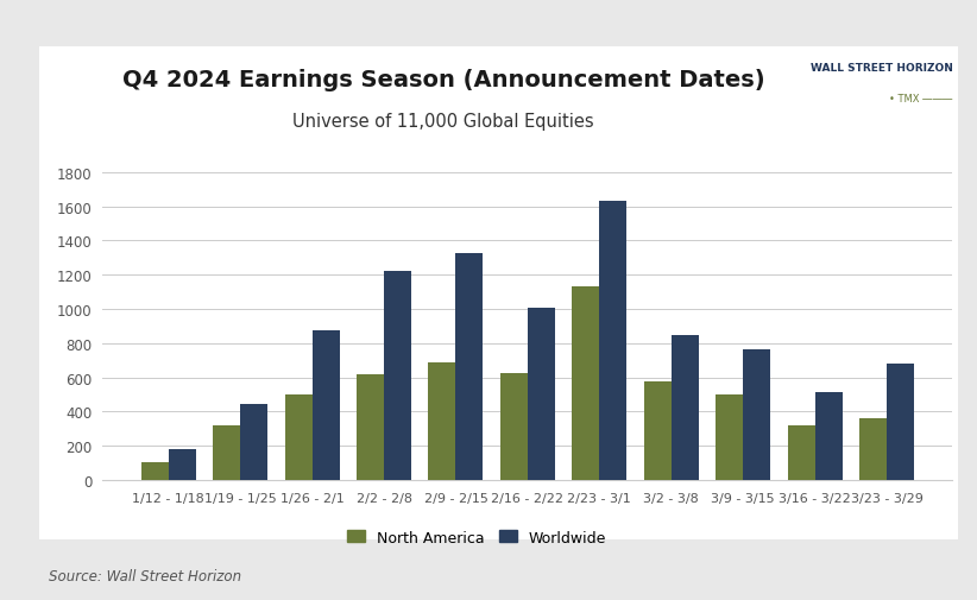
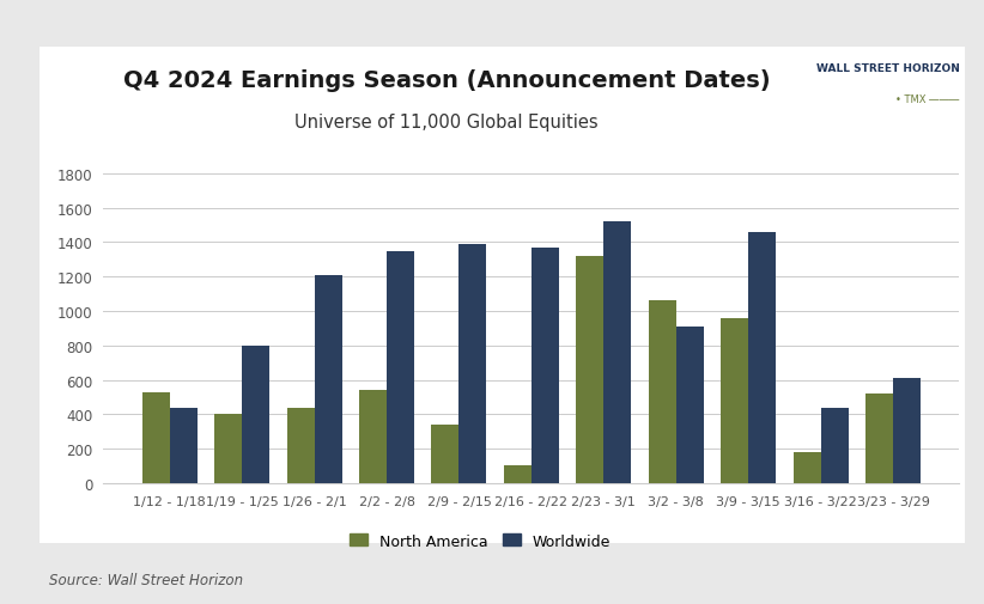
North America/1/12 - 1/18: 100 -> 530
Worldwide/1/12 - 1/18: 180 -> 440
North America/1/19 - 1/25: 320 -> 400
Worldwide/1/19 - 1/25: 440 -> 800
North America/1/26 - 2/1: 500 -> 440
Worldwide/1/26 - 2/1: 880 -> 1210
North America/2/2 - 2/8: 620 -> 540
Worldwide/2/2 - 2/8: 1220 -> 1350
North America/2/9 - 2/15: 690 -> 340
Worldwide/2/9 - 2/15: 1320 -> 1390
North America/2/16 - 2/22: 620 -> 100
Worldwide/2/16 - 2/22: 1010 -> 1370
North America/2/23 - 3/1: 1130 -> 1320
Worldwide/2/23 - 3/1: 1630 -> 1520
North America/3/2 - 3/8: 580 -> 1060
Worldwide/3/2 - 3/8: 840 -> 910
North America/3/9 - 3/15: 500 -> 960
Worldwide/3/9 - 3/15: 760 -> 1460
North America/3/16 - 3/22: 320 -> 180
Worldwide/3/16 - 3/22: 510 -> 440
North America/3/23 - 3/29: 360 -> 520
Worldwide/3/23 - 3/29: 680 -> 610
